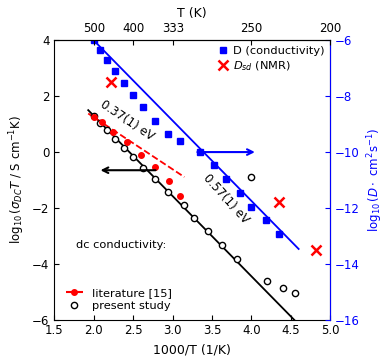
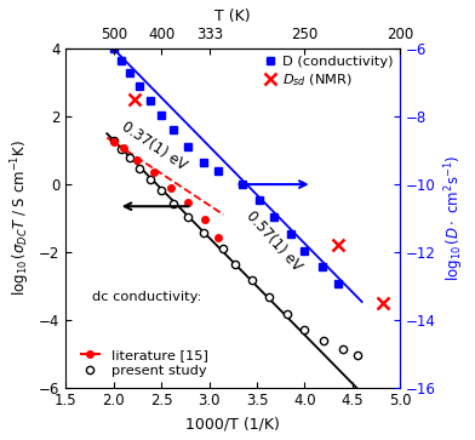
present study/4.0: -0.90 -> -4.28
